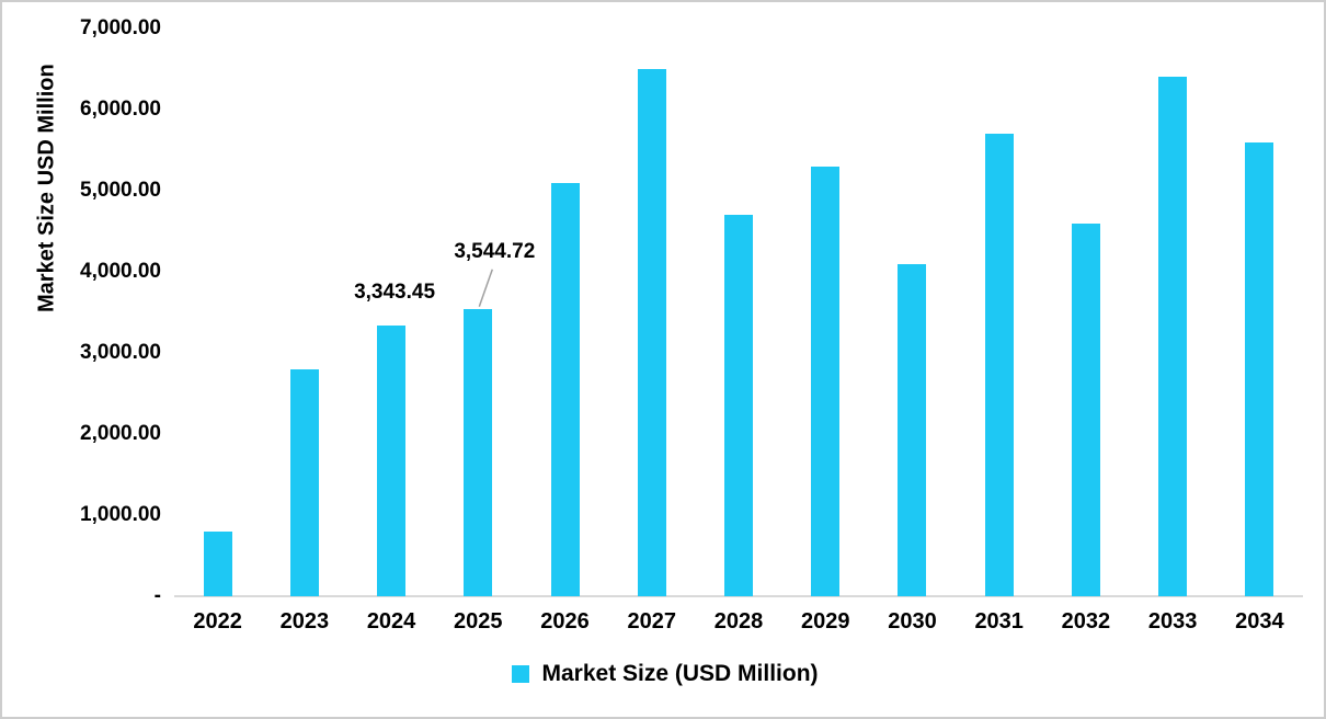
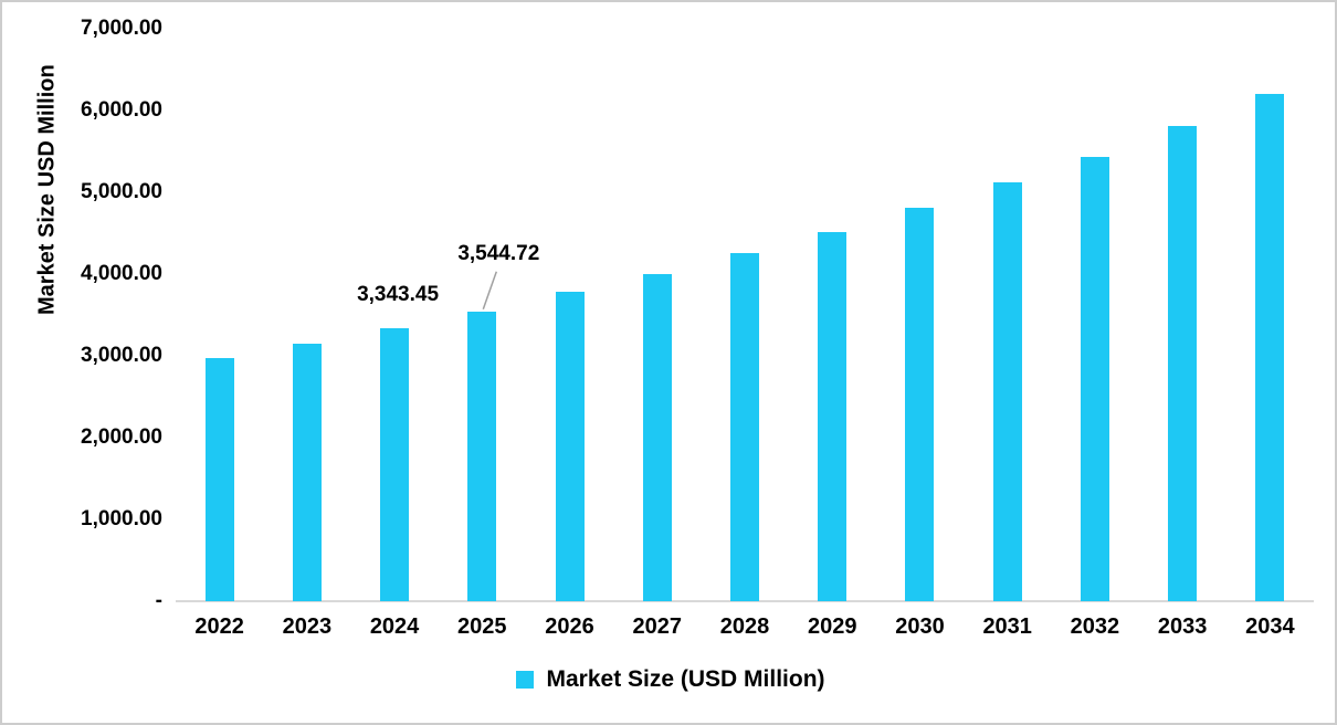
2022: 800 -> 3000
2023: 2800 -> 3200
2026: 5100 -> 3800
2027: 6500 -> 4000
2028: 4700 -> 4300
2029: 5300 -> 4500
2030: 4100 -> 4800
2031: 5700 -> 5100
2032: 4600 -> 5400
2033: 6400 -> 5800
2034: 5600 -> 6200
